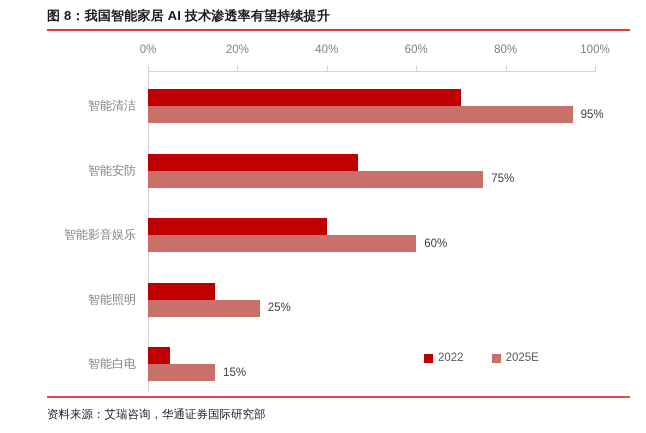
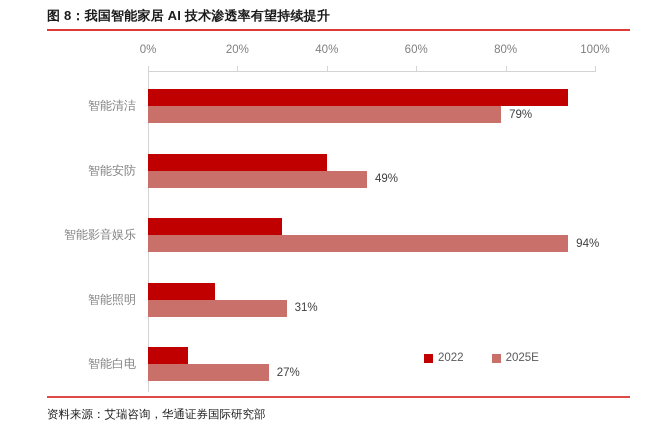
2022/智能清洁: 70% -> 94%
2025E/智能清洁: 95% -> 79%
2022/智能安防: 47% -> 40%
2025E/智能安防: 75% -> 49%
2022/智能影音娱乐: 40% -> 30%
2025E/智能影音娱乐: 60% -> 94%
2025E/智能照明: 25% -> 31%
2022/智能白电: 5% -> 9%
2025E/智能白电: 15% -> 27%
